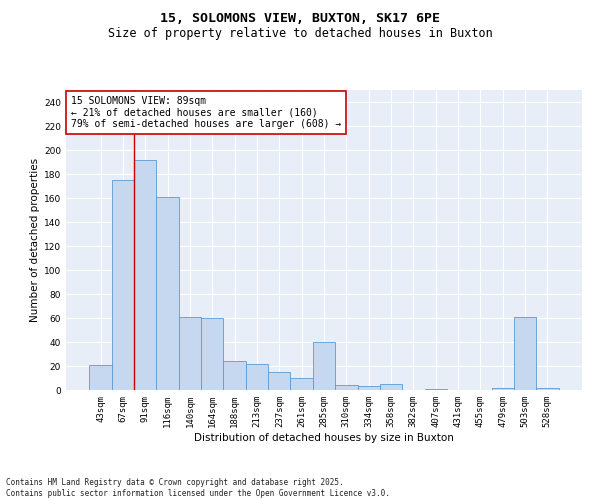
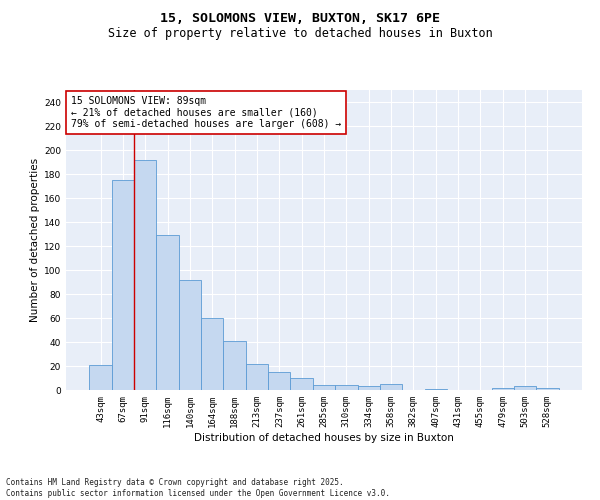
116sqm: 161 -> 129
140sqm: 61 -> 92
188sqm: 24 -> 41
285sqm: 40 -> 4
503sqm: 61 -> 3
